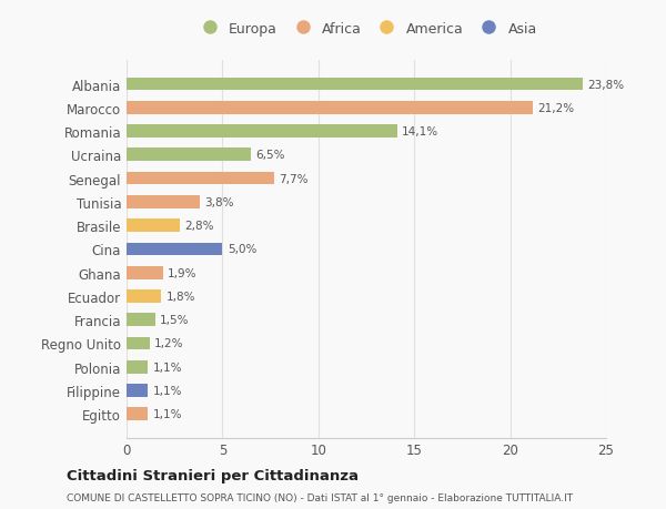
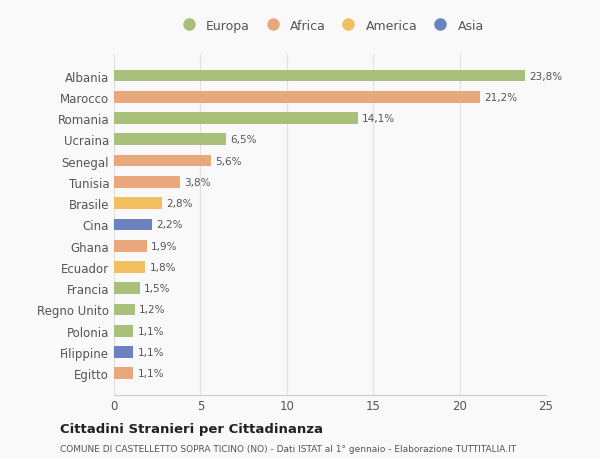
Senegal: 7,7% -> 5,6%
Cina: 5,0% -> 2,2%
